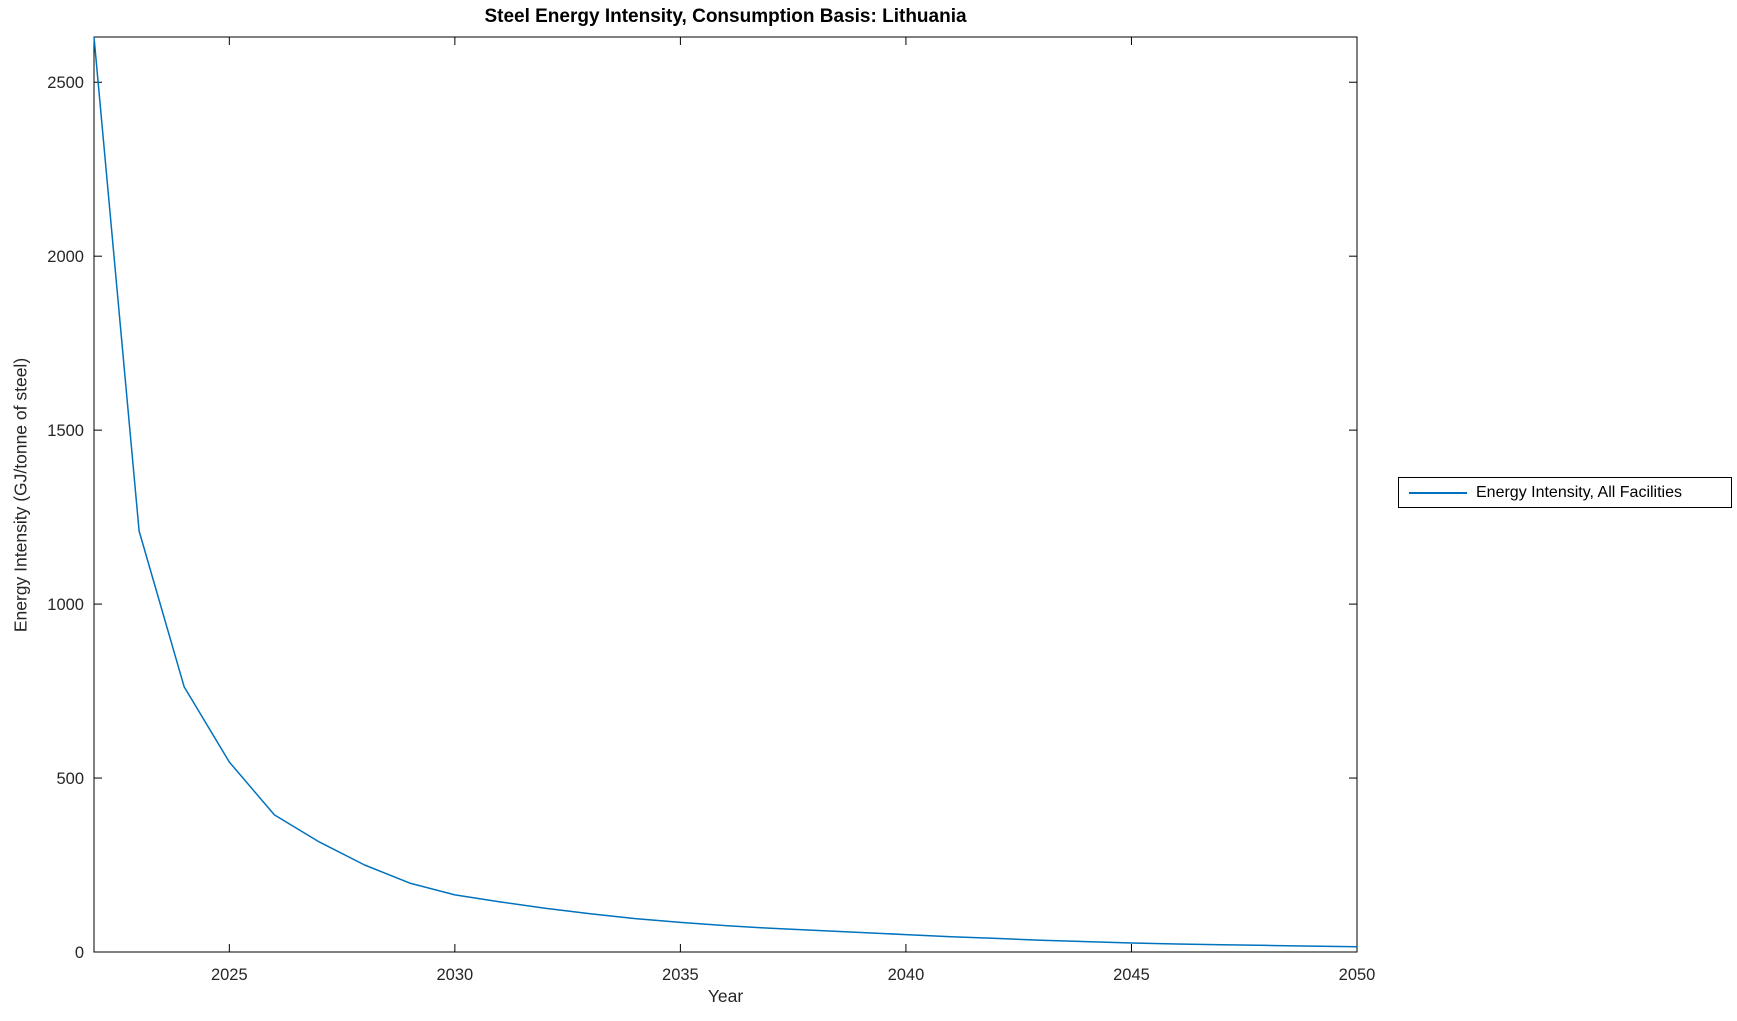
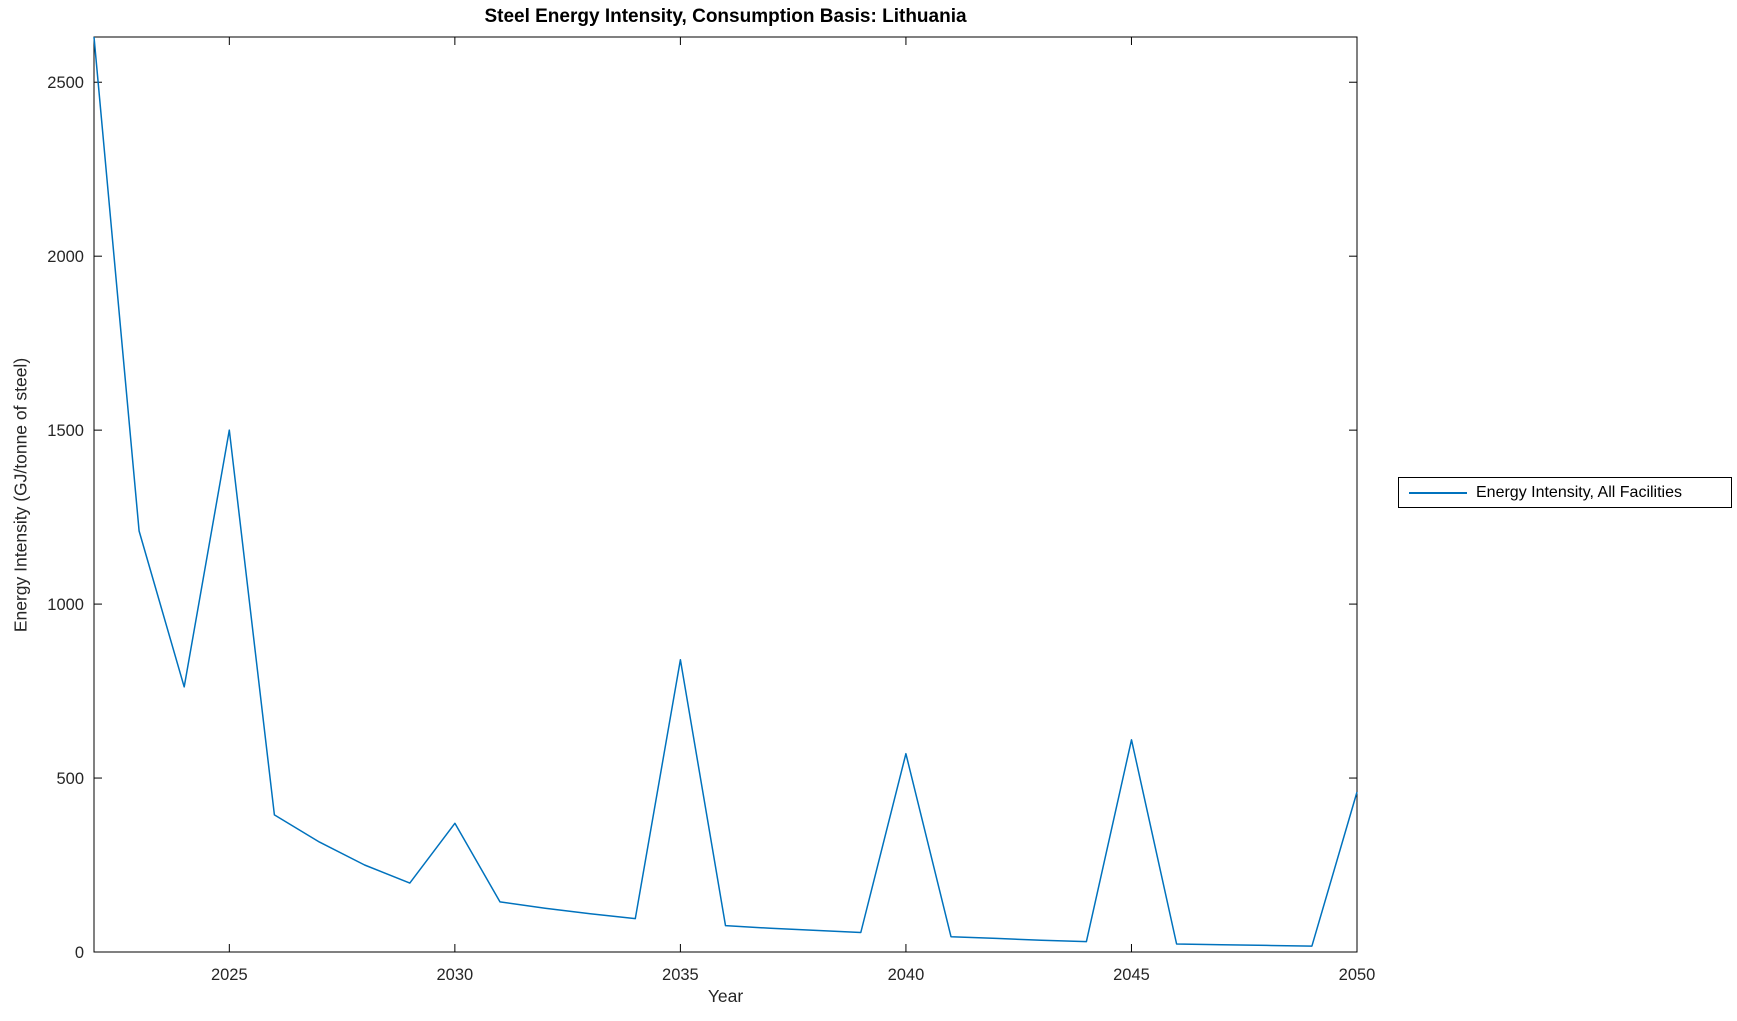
2025: 550 -> 1500
2030: 160 -> 370
2035: 80 -> 840
2040: 50 -> 570
2045: 30 -> 610
2050: 20 -> 460
